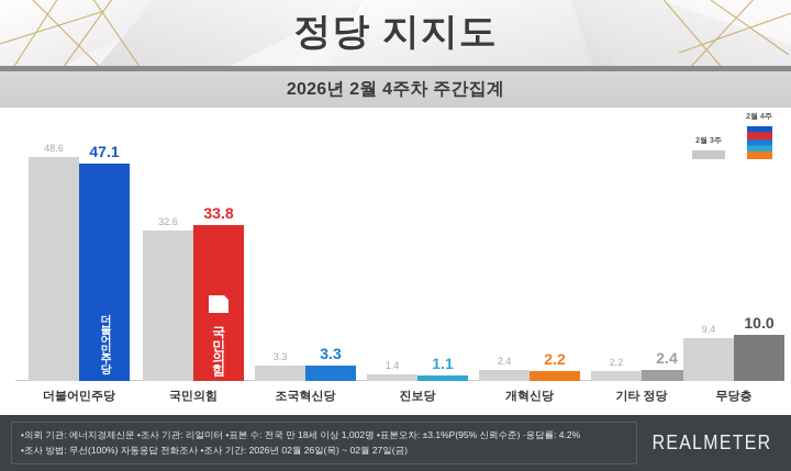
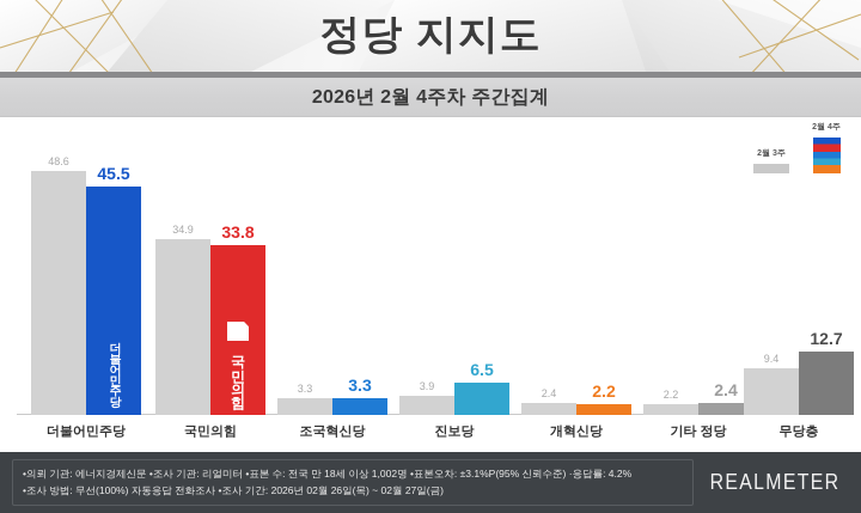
2월 4주/더불어민주당: 47.1 -> 45.5
2월 3주/국민의힘: 32.6 -> 34.9
2월 3주/진보당: 1.4 -> 3.9
2월 4주/진보당: 1.1 -> 6.5
2월 4주/무당층: 10.0 -> 12.7
